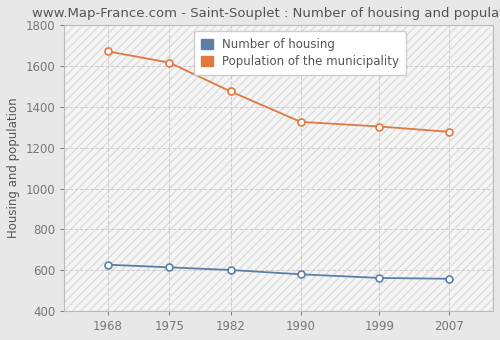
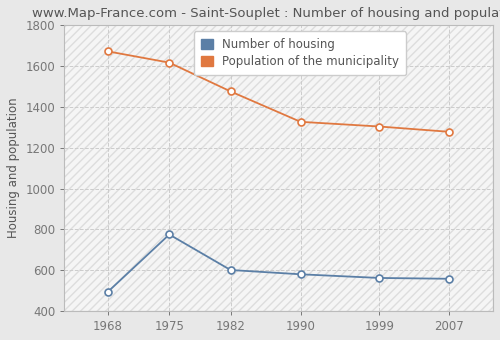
Number of housing/1968: 627 -> 495
Number of housing/1975: 614 -> 775
